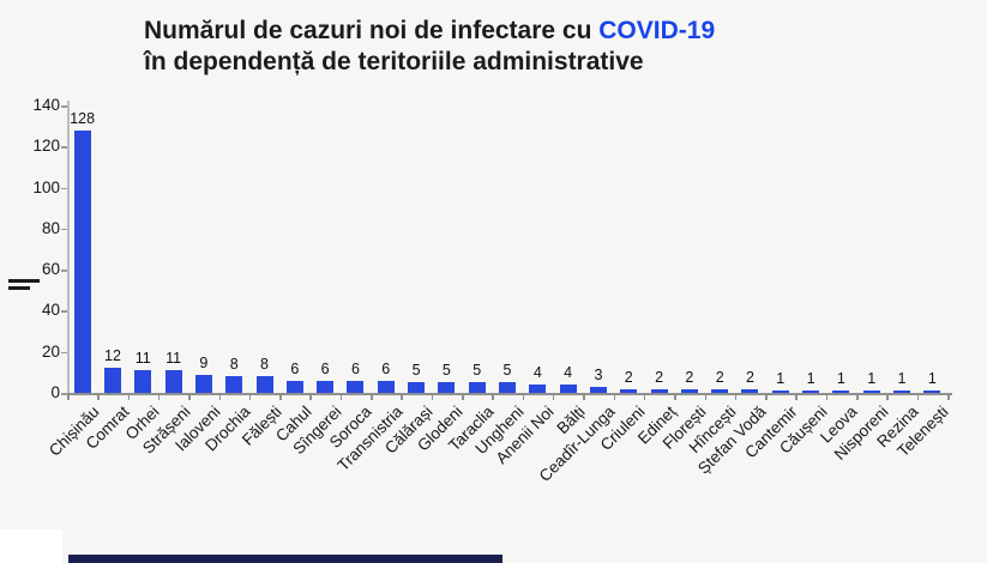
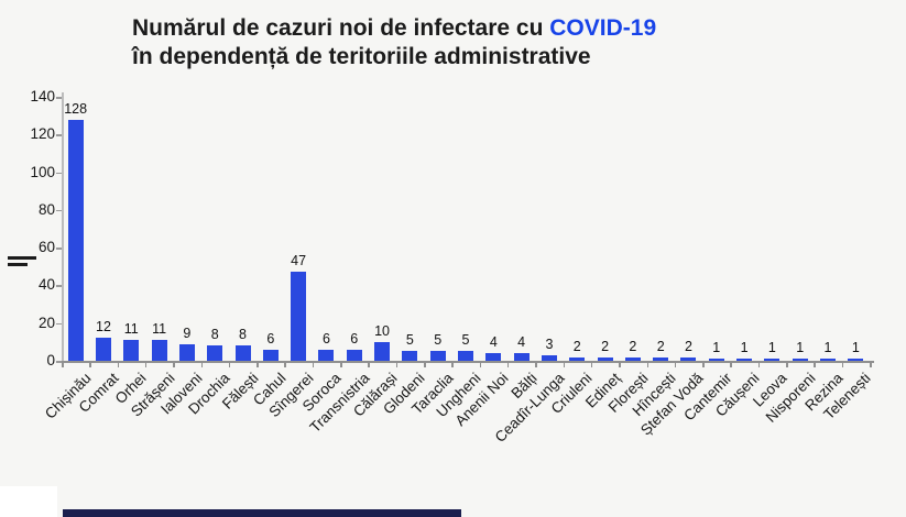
Sîngerei: 6 -> 47
Călărași: 5 -> 10
